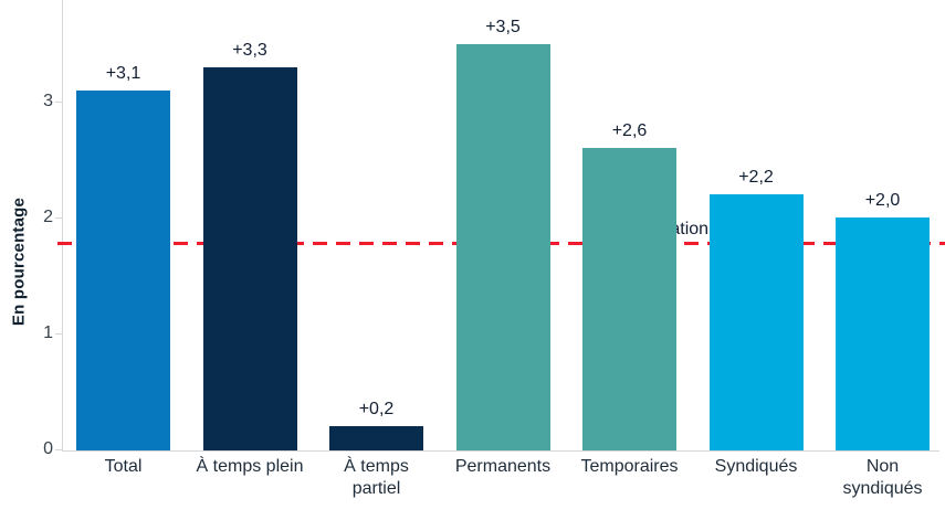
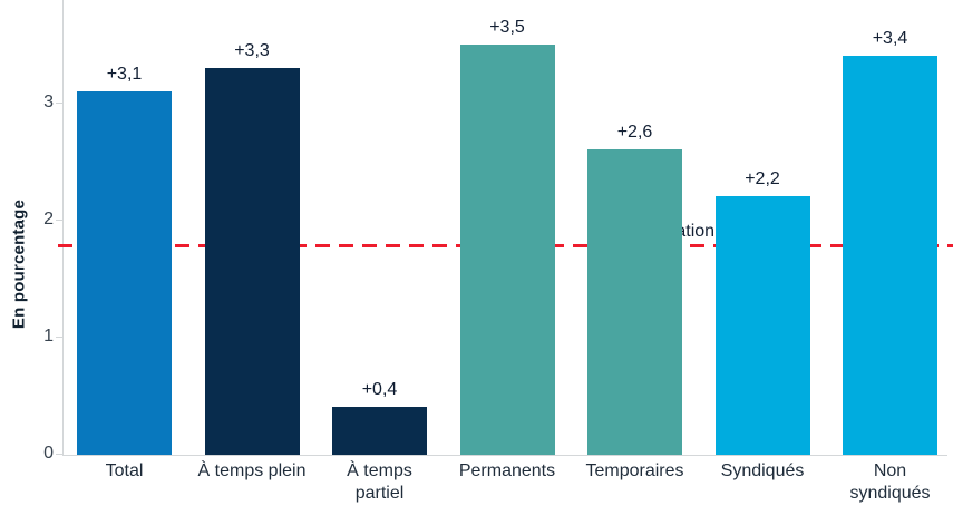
À temps partiel: +0,2 -> +0,4
Non syndiqués: +2,0 -> +3,4
